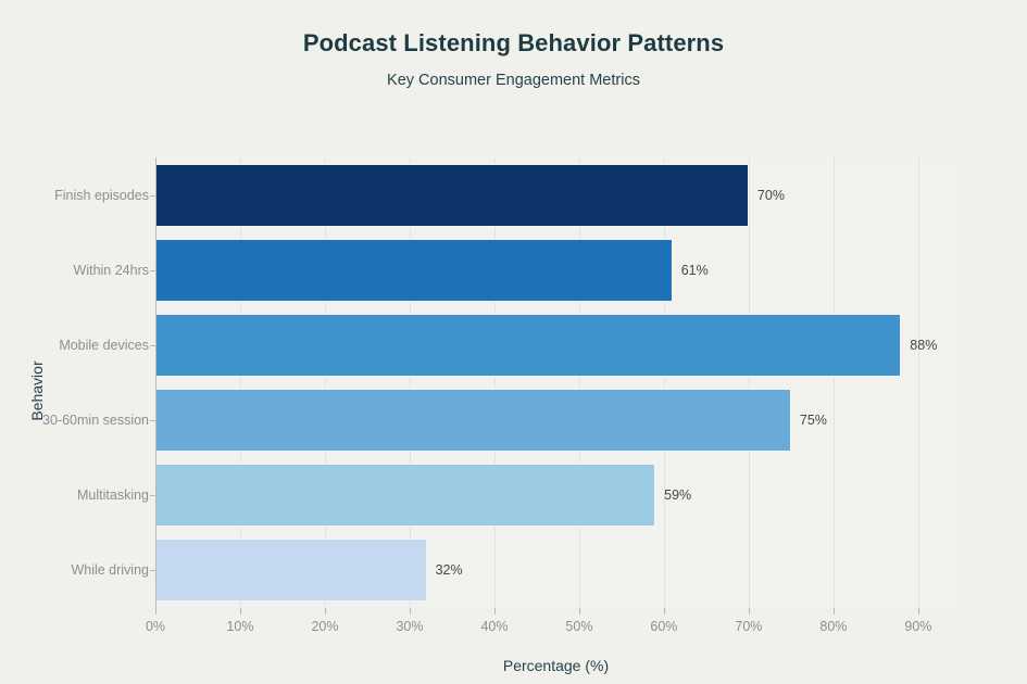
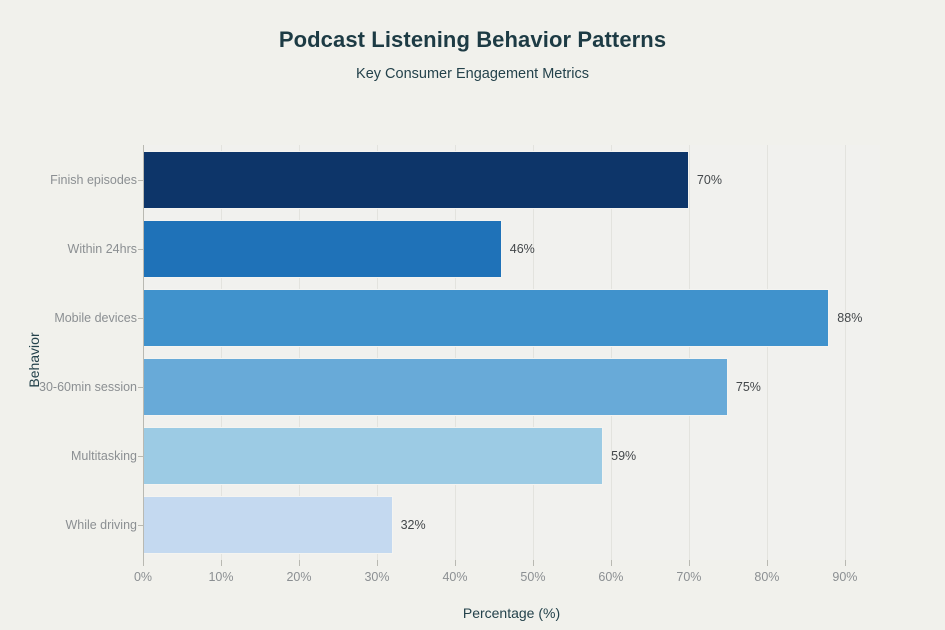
Within 24hrs: 61% -> 46%
